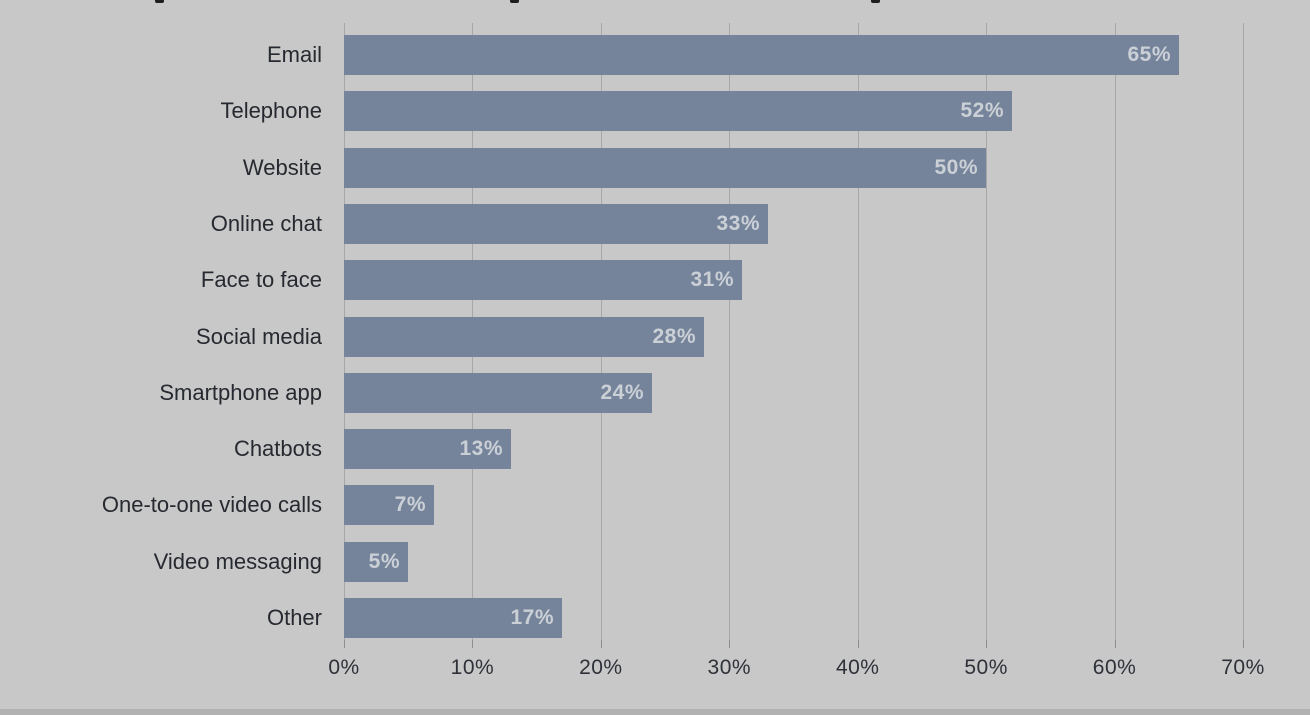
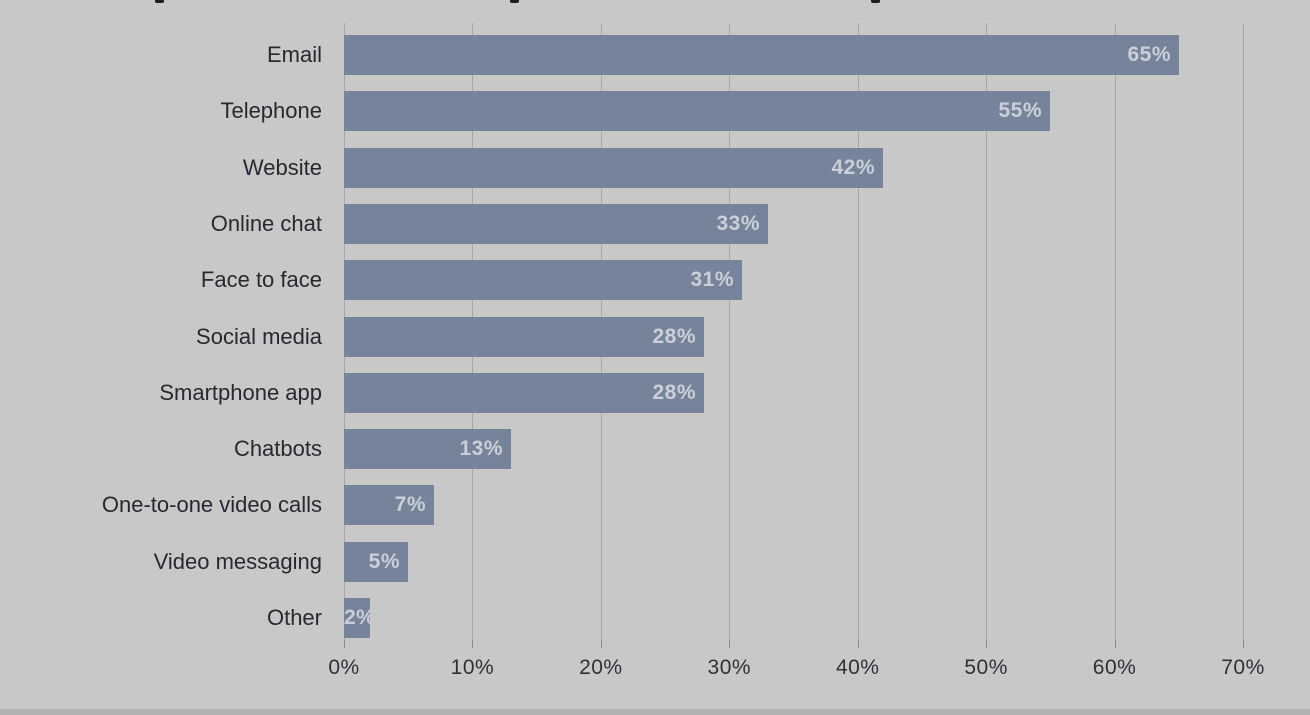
Telephone: 52% -> 55%
Website: 50% -> 42%
Smartphone app: 24% -> 28%
Other: 17% -> 2%
